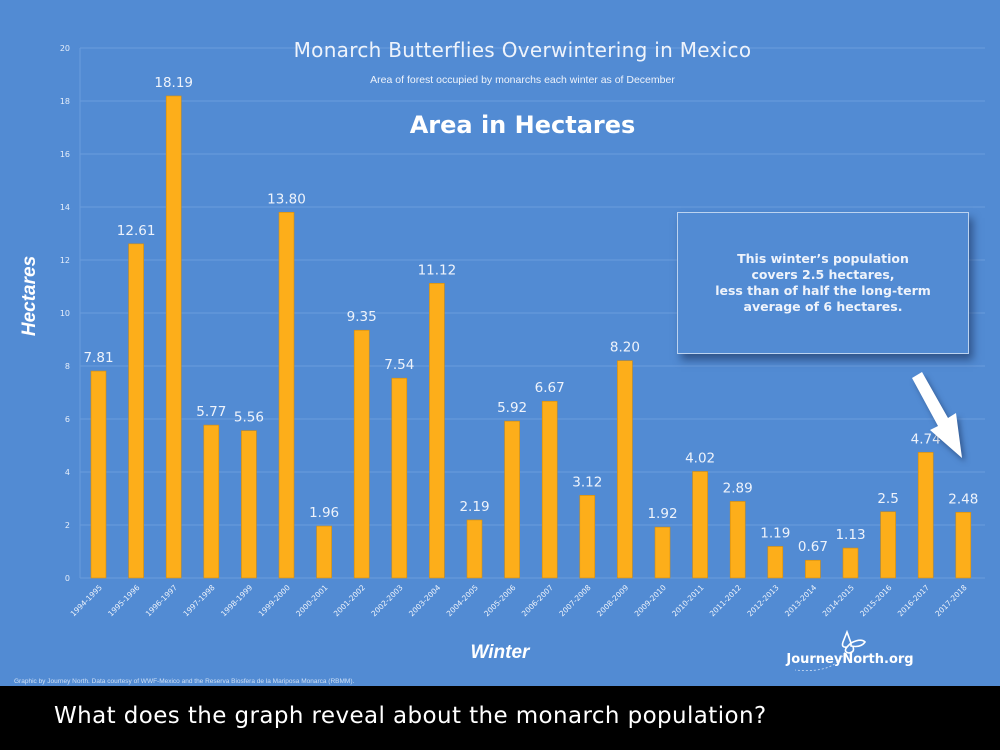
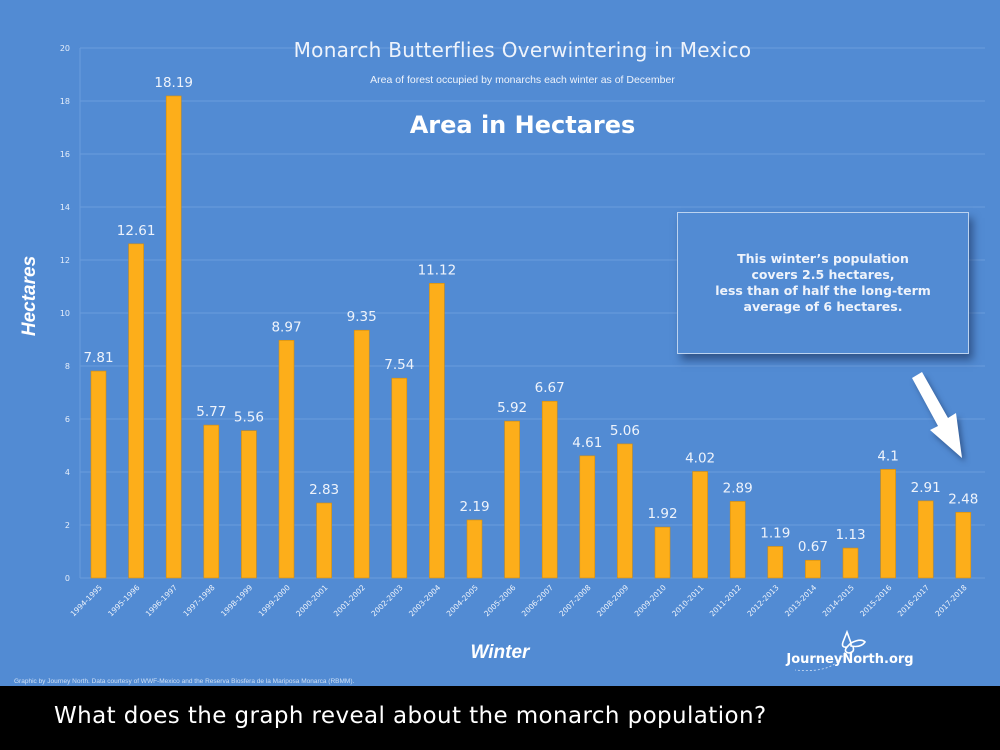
1999-2000: 13.80 -> 8.97
2000-2001: 1.96 -> 2.83
2007-2008: 3.12 -> 4.61
2008-2009: 8.20 -> 5.06
2015-2016: 2.5 -> 4.1
2016-2017: 4.74 -> 2.91
